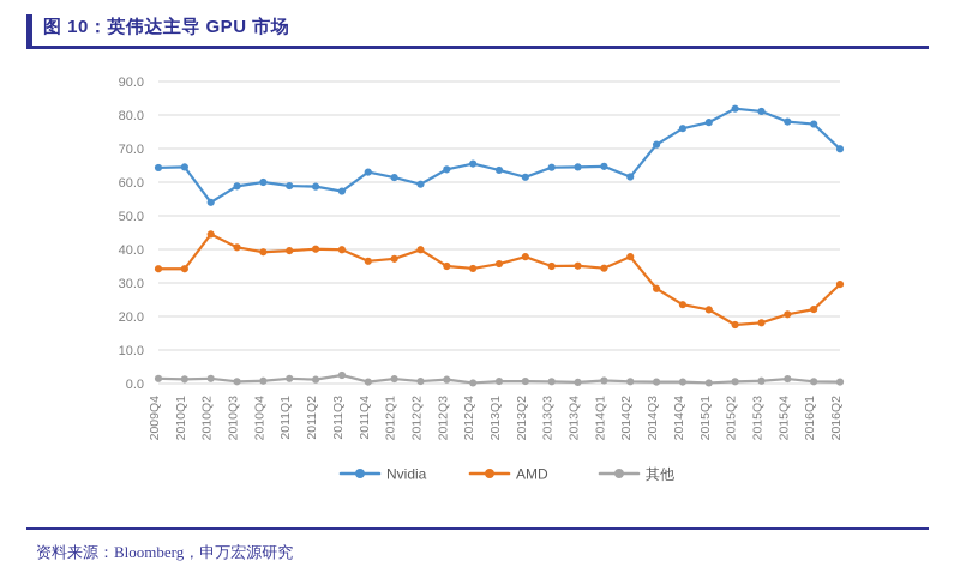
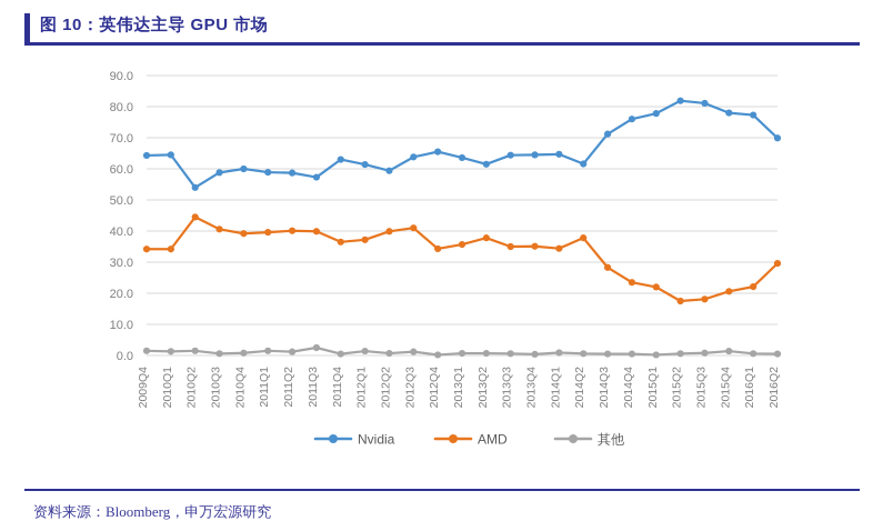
AMD/2012Q3: 35 -> 41
